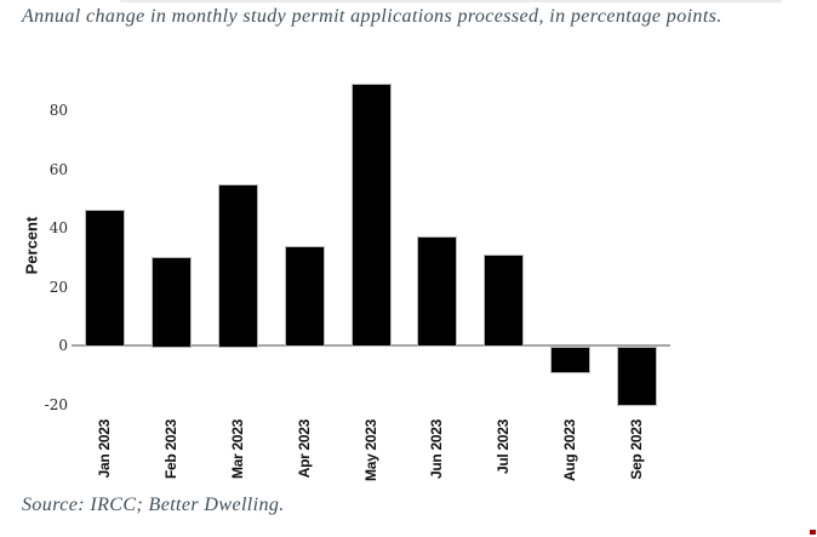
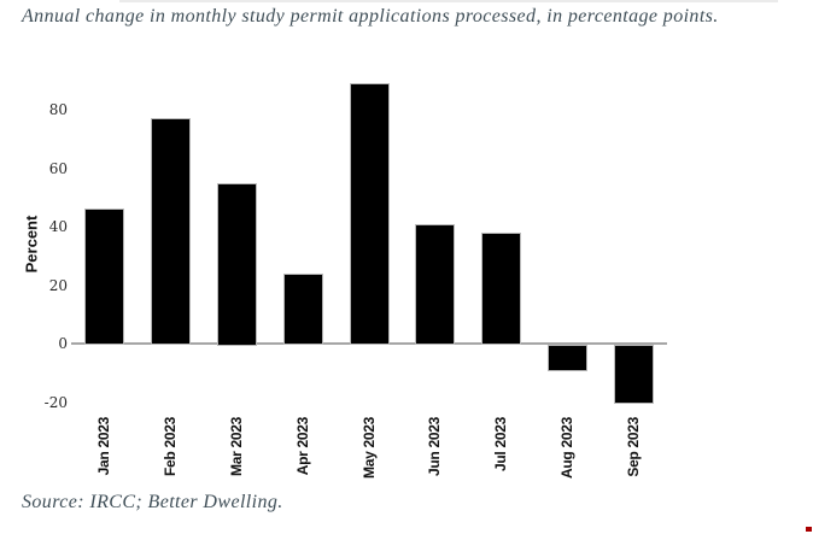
Feb 2023: 30 -> 77
Apr 2023: 34 -> 24
Jun 2023: 37 -> 41
Jul 2023: 31 -> 38
